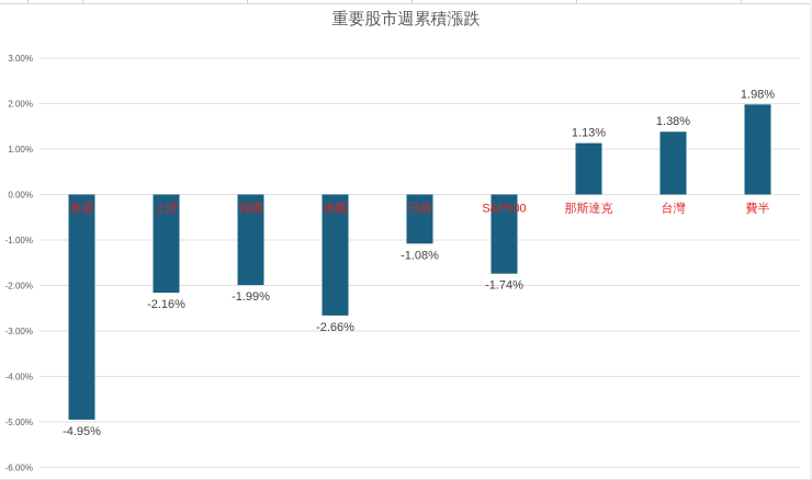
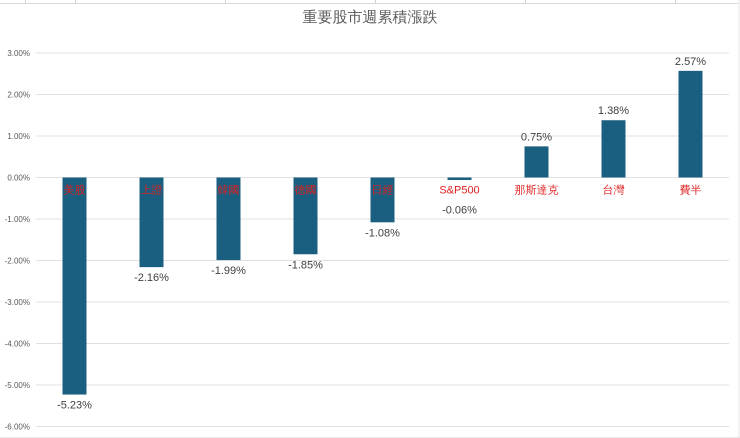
美股: -4.95% -> -5.23%
德國: -2.66% -> -1.85%
S&P500: -1.74% -> -0.06%
那斯達克: 1.13% -> 0.75%
費半: 1.98% -> 2.57%
